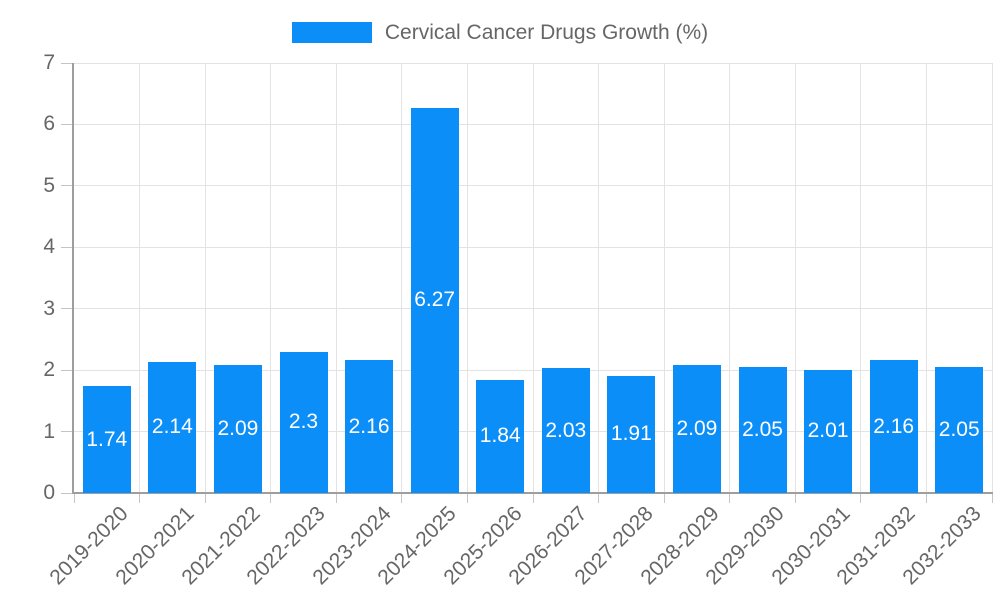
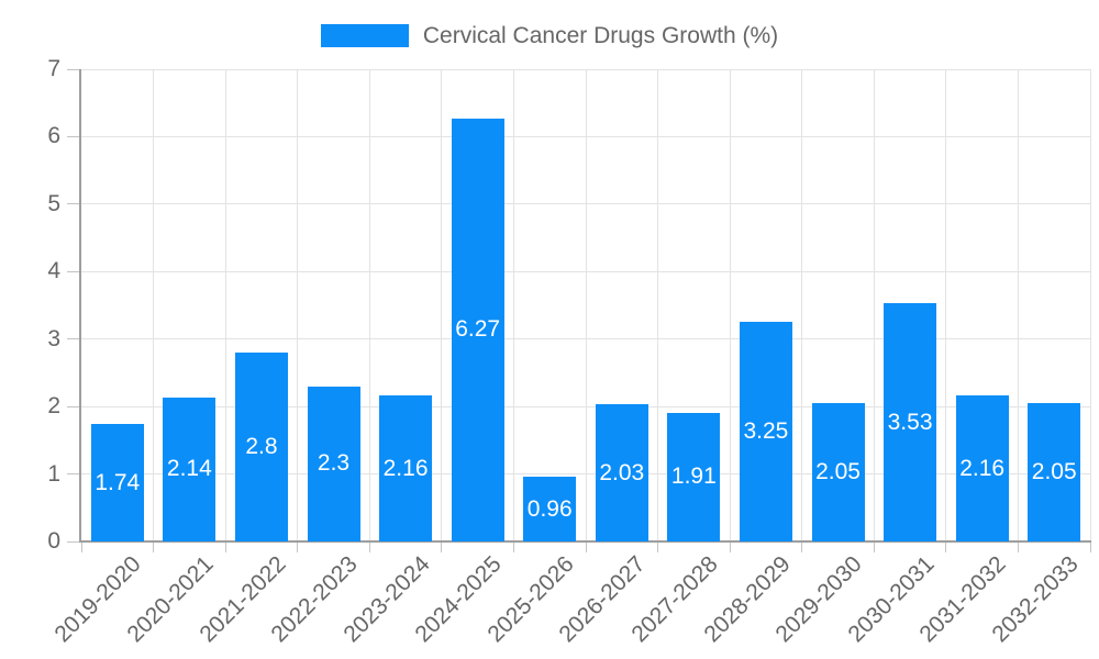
2021-2022: 2.09 -> 2.8
2025-2026: 1.84 -> 0.96
2028-2029: 2.09 -> 3.25
2030-2031: 2.01 -> 3.53
